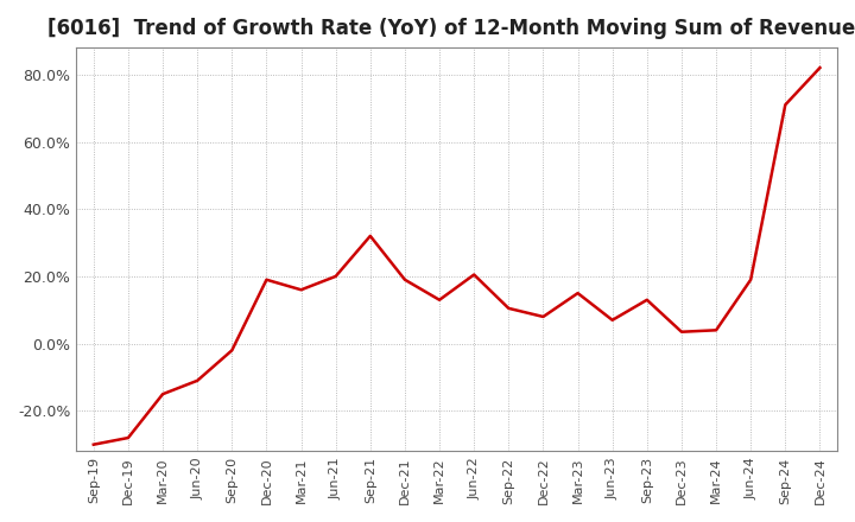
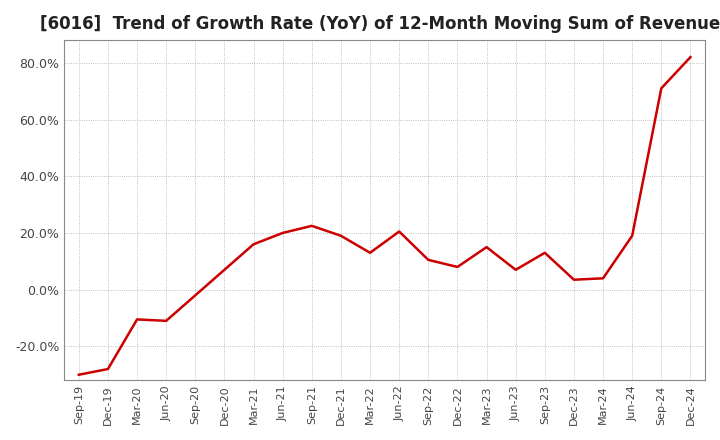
Mar-20: -15.0% -> -10.5%
Dec-20: 19.0% -> 7.0%
Sep-21: 32.0% -> 22.5%
